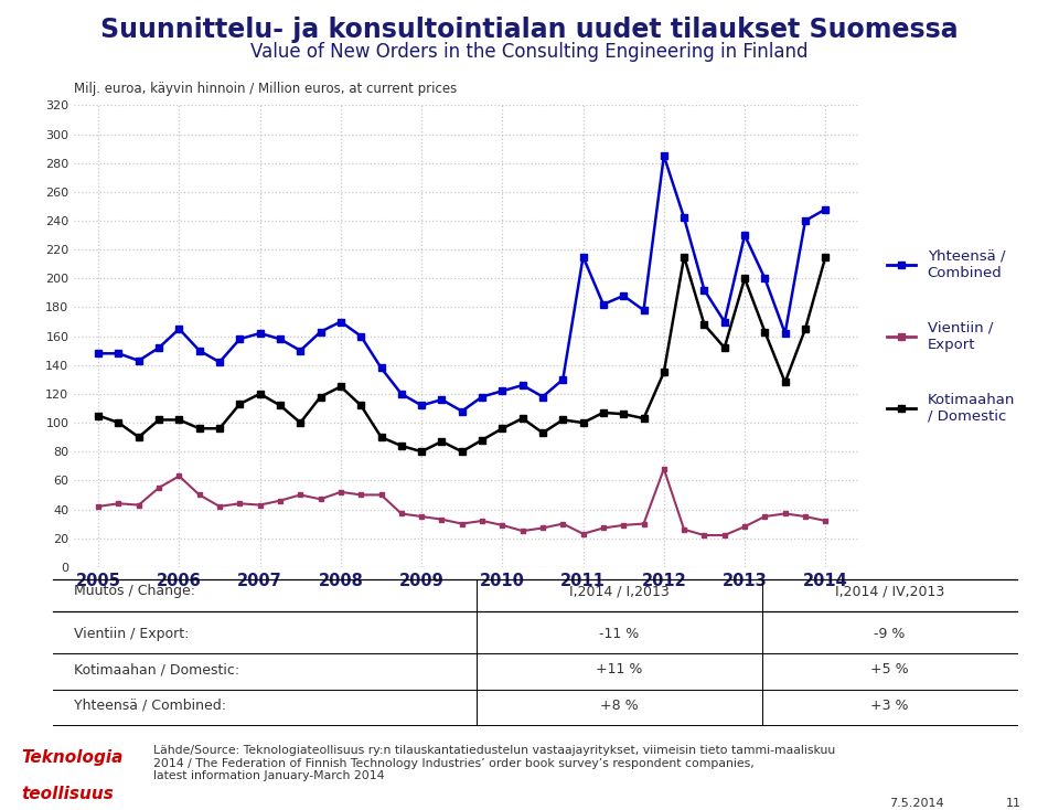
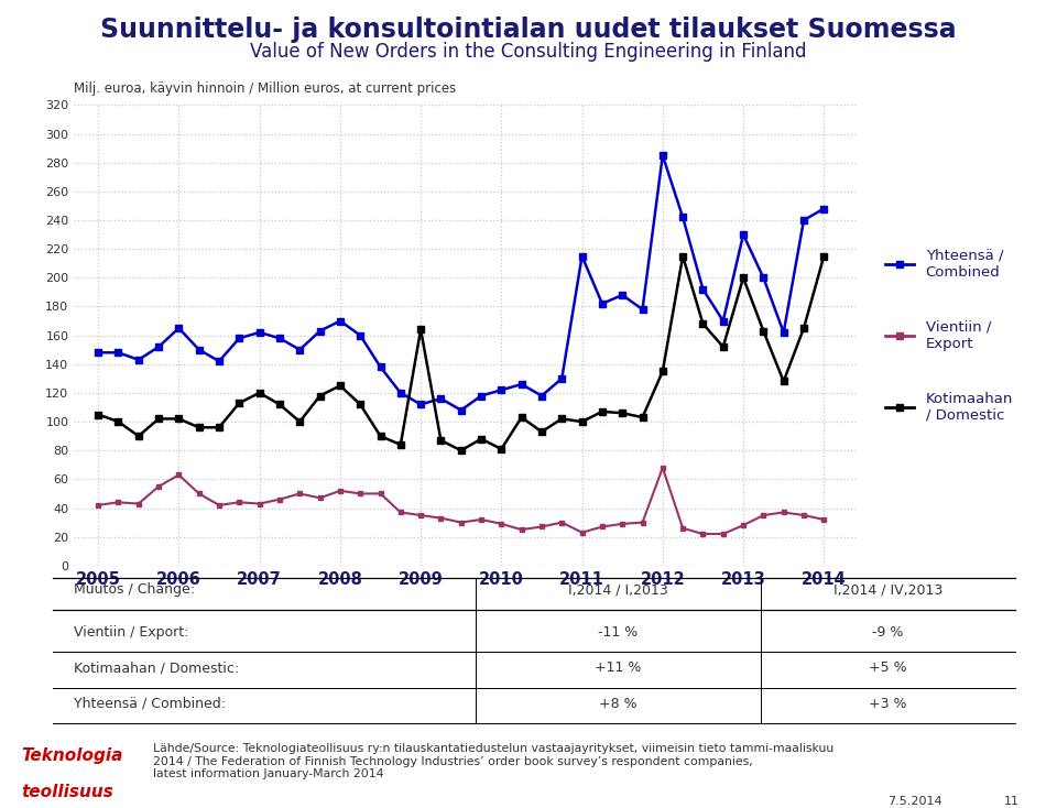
Kotimaahan / Domestic/2009: 80 -> 164
Kotimaahan / Domestic/2010: 96 -> 81
